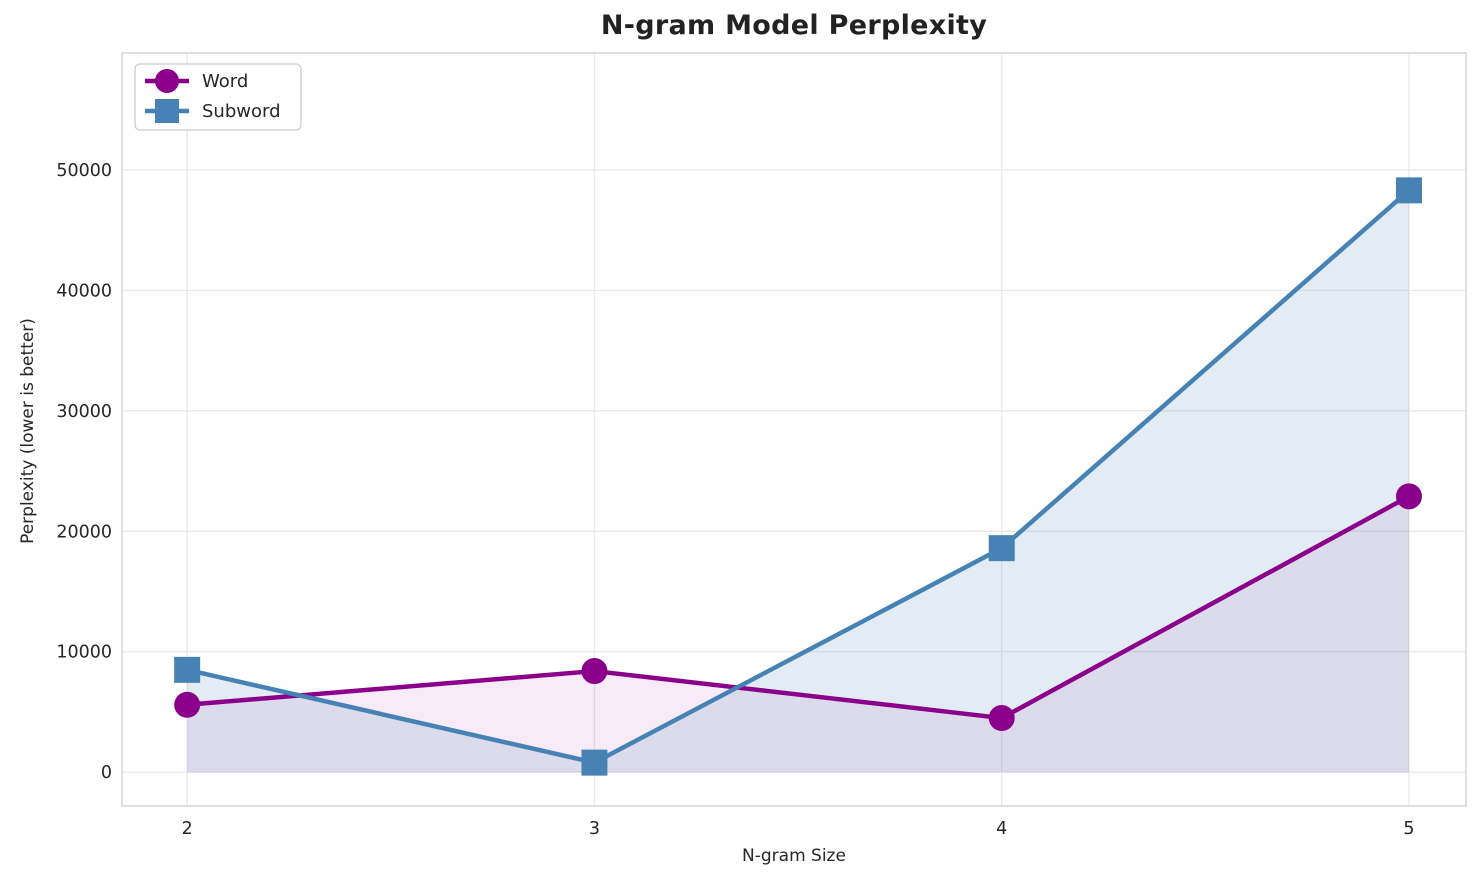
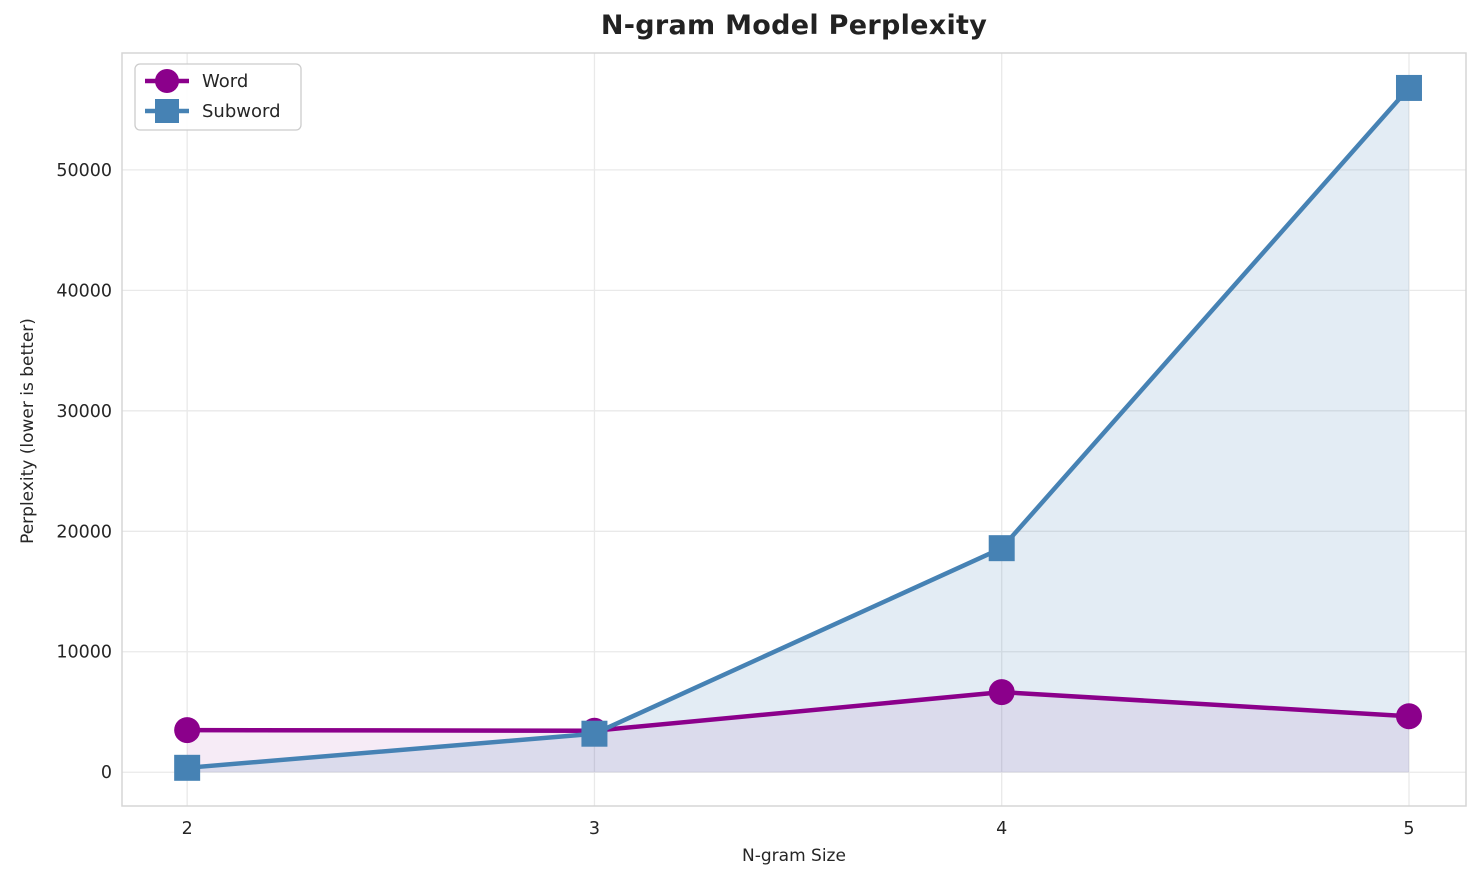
Word/2: 5600 -> 3500
Subword/2: 8500 -> 400
Word/3: 8400 -> 3400
Subword/3: 800 -> 3200
Word/4: 4500 -> 6600
Word/5: 22900 -> 4600
Subword/5: 48300 -> 56800
